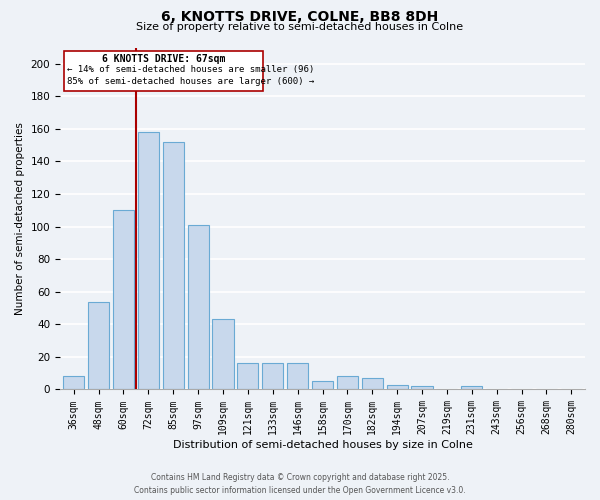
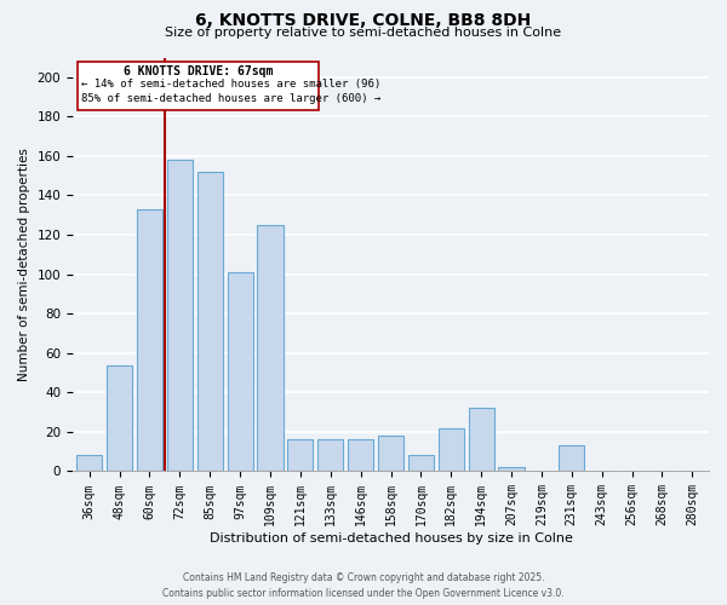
60sqm: 110 -> 133
109sqm: 43 -> 125
158sqm: 5 -> 18
182sqm: 7 -> 22
194sqm: 3 -> 32
231sqm: 2 -> 13
